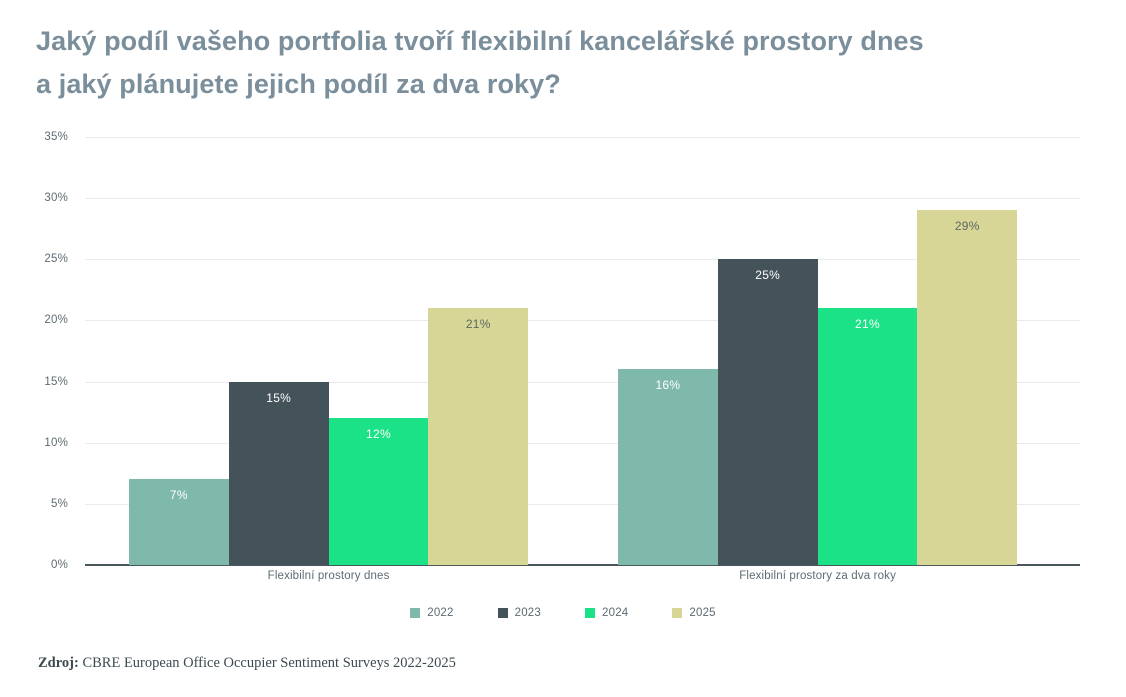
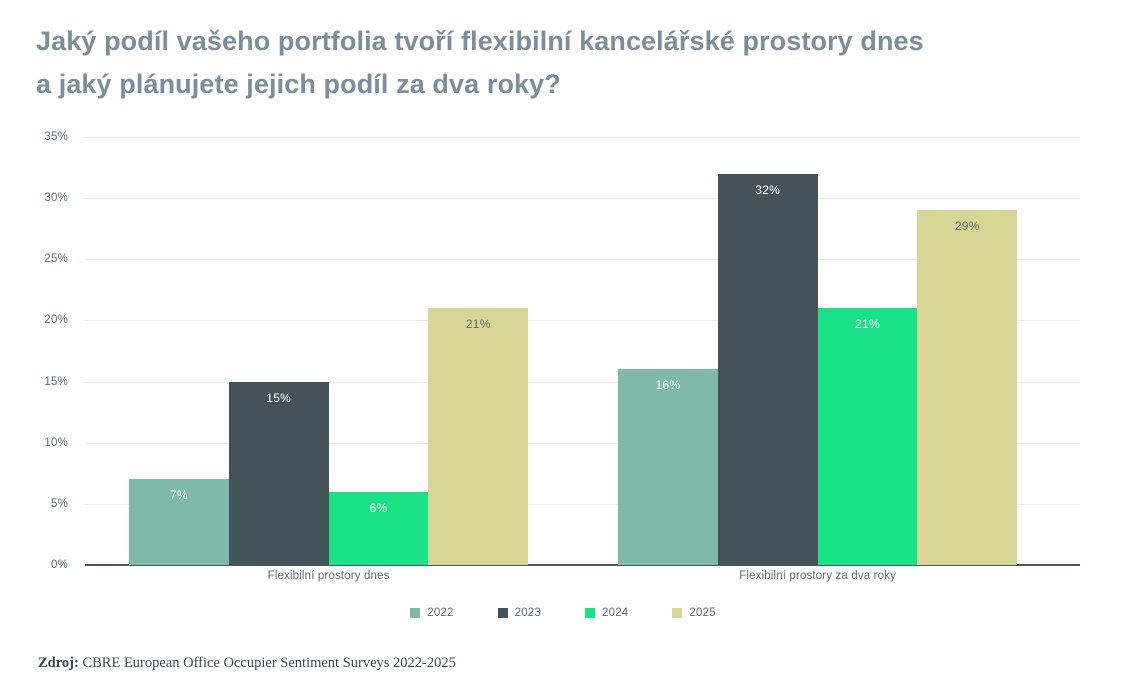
2024/Flexibilní prostory dnes: 12% -> 6%
2023/Flexibilní prostory za dva roky: 25% -> 32%
